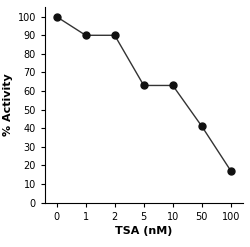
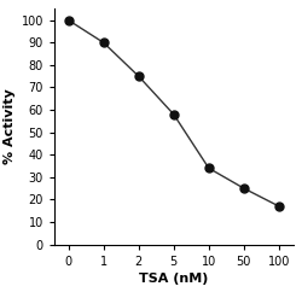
2: 90 -> 75
5: 63 -> 58
10: 63 -> 34
50: 41 -> 25
